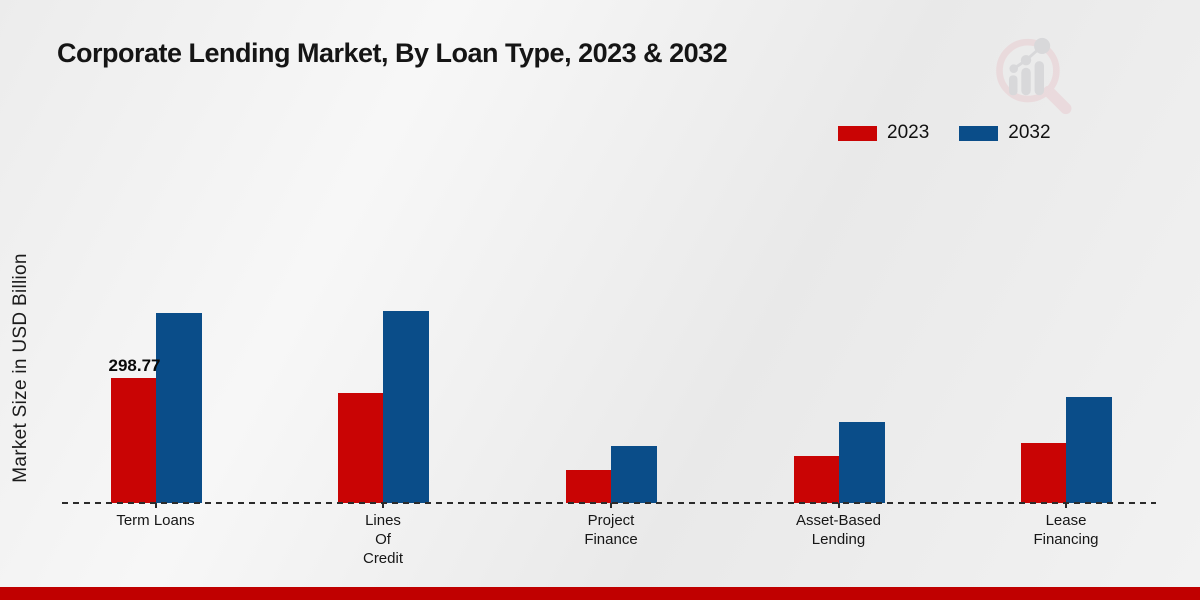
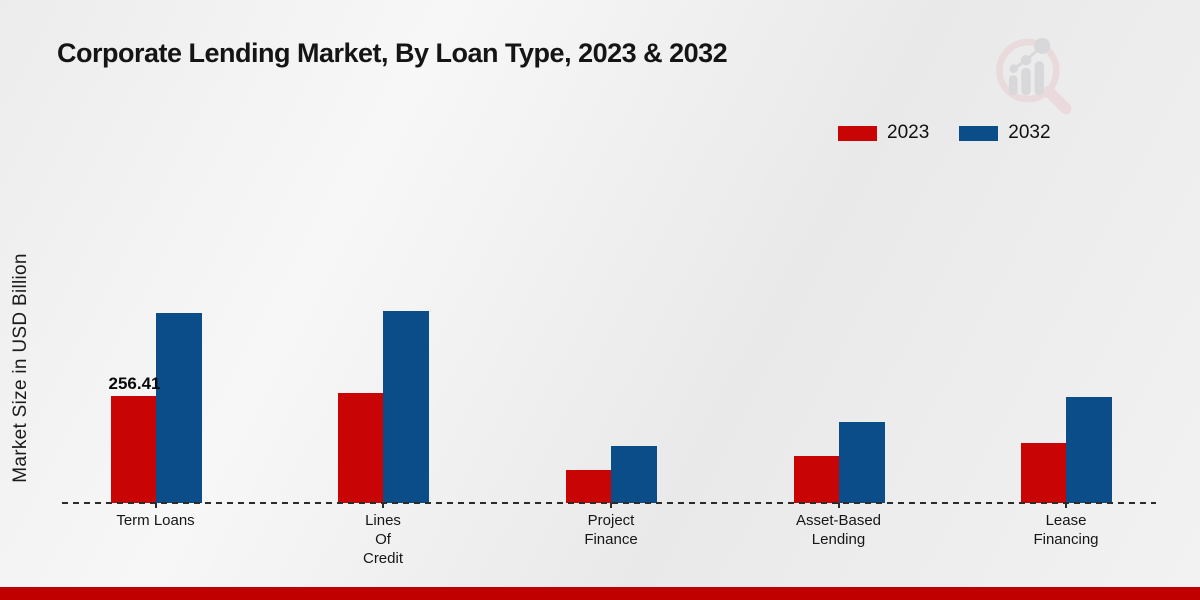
2023/Term Loans: 298.77 -> 256.41
